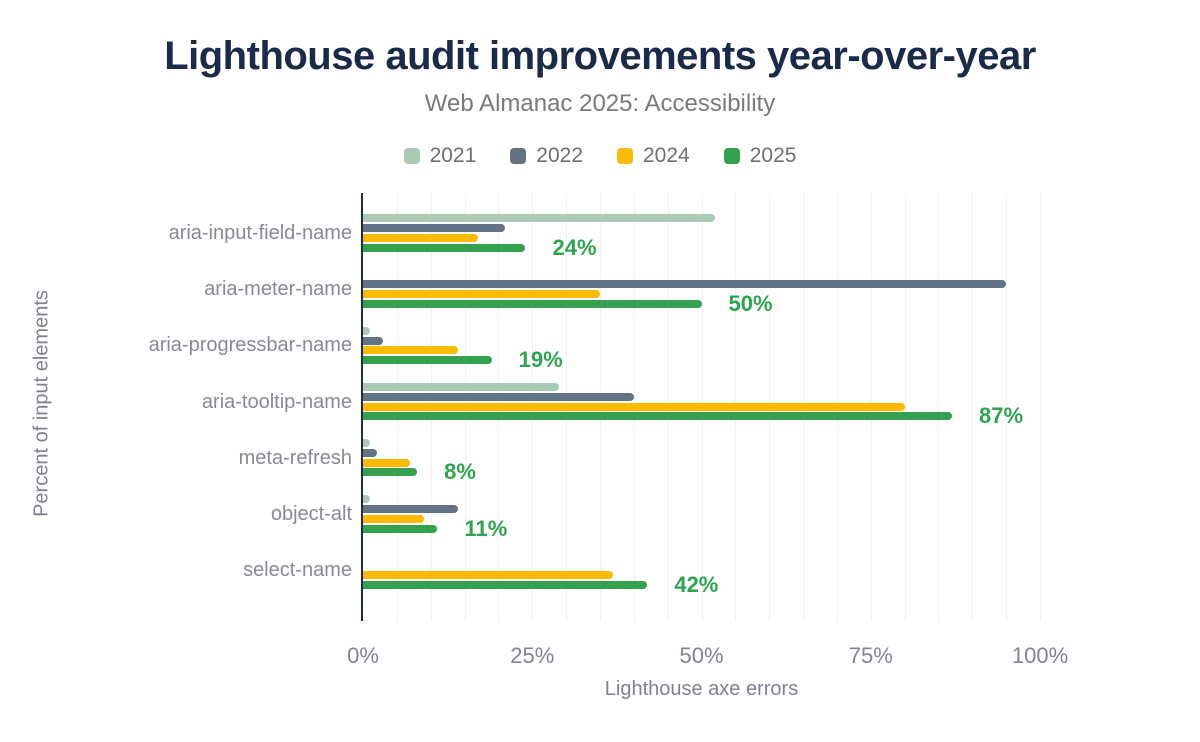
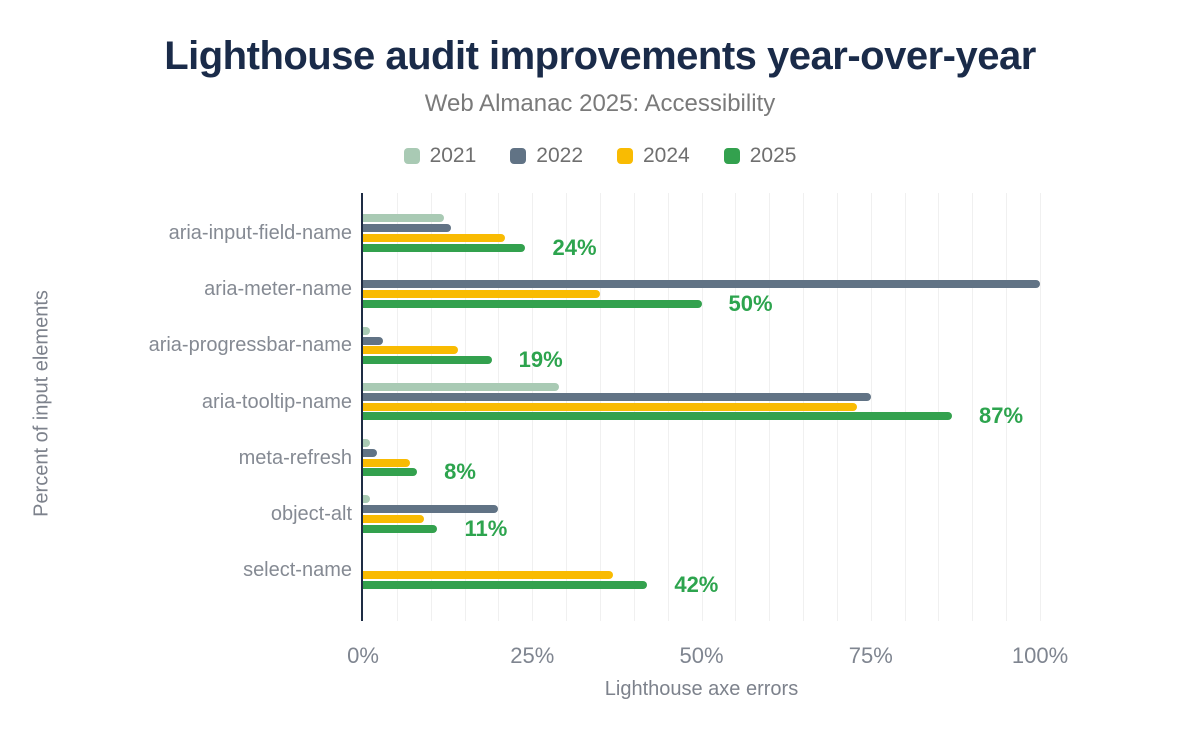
2021/aria-input-field-name: 52% -> 12%
2022/aria-input-field-name: 21% -> 13%
2024/aria-input-field-name: 17% -> 21%
2022/aria-meter-name: 95% -> 100%
2022/aria-tooltip-name: 40% -> 75%
2024/aria-tooltip-name: 80% -> 73%
2022/object-alt: 14% -> 20%
